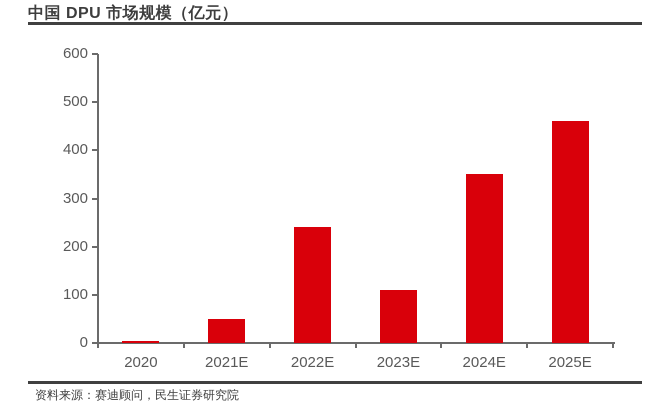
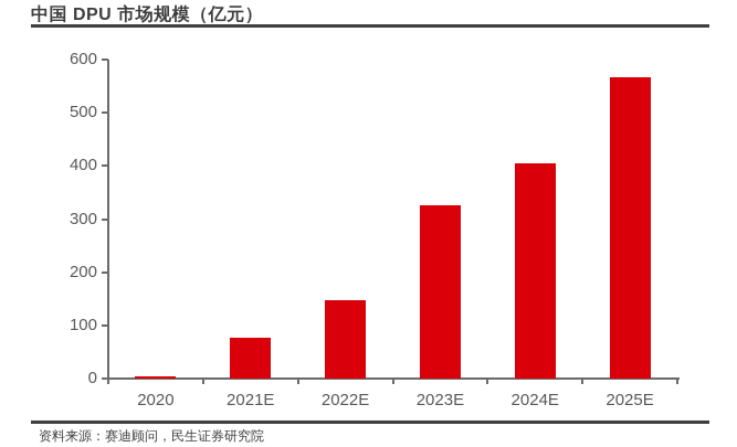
2021E: 50 -> 80
2022E: 240 -> 150
2023E: 110 -> 320
2024E: 350 -> 400
2025E: 460 -> 570
